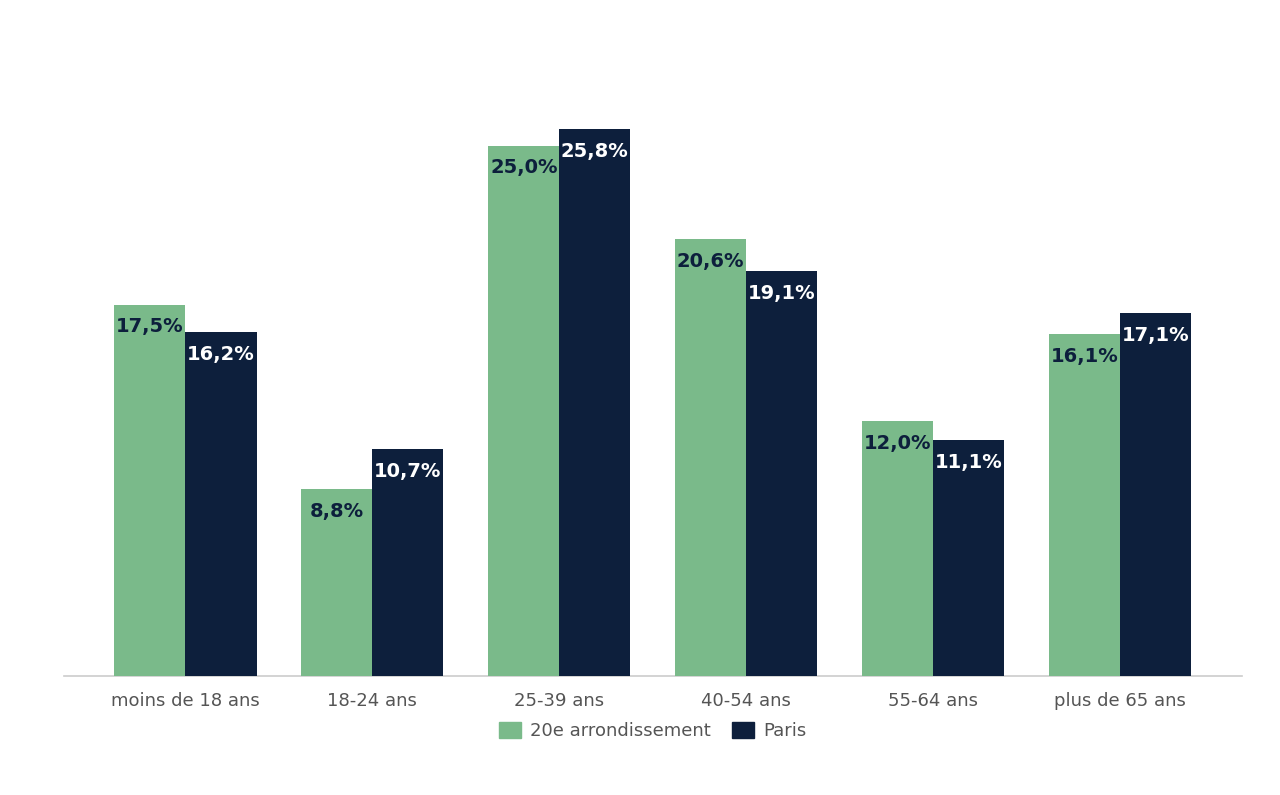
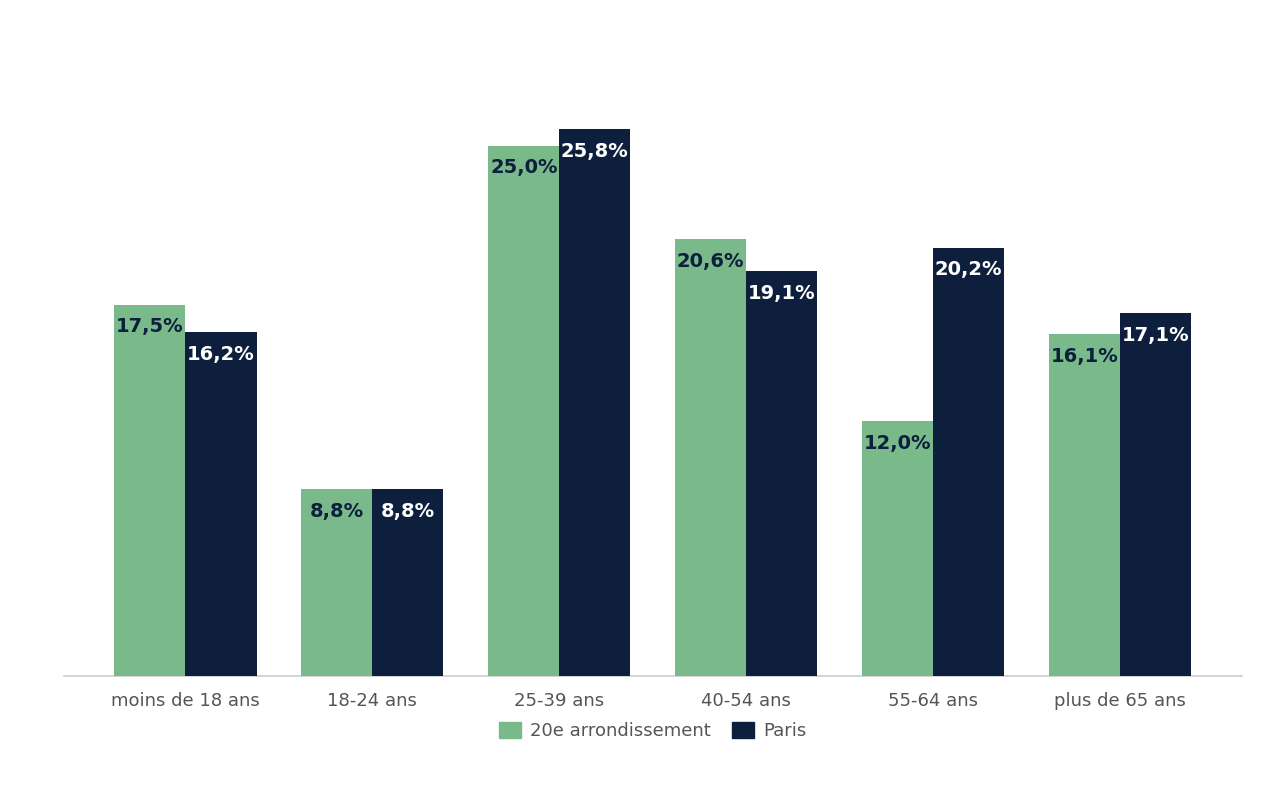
Paris/18-24 ans: 10,7% -> 8,8%
Paris/55-64 ans: 11,1% -> 20,2%
